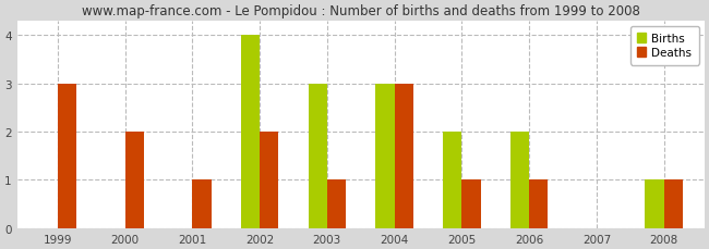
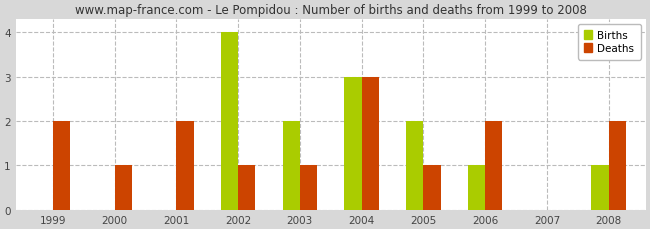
Deaths/1999: 3 -> 2
Deaths/2000: 2 -> 1
Deaths/2001: 1 -> 2
Deaths/2002: 2 -> 1
Births/2003: 3 -> 2
Births/2006: 2 -> 1
Deaths/2006: 1 -> 2
Deaths/2008: 1 -> 2
